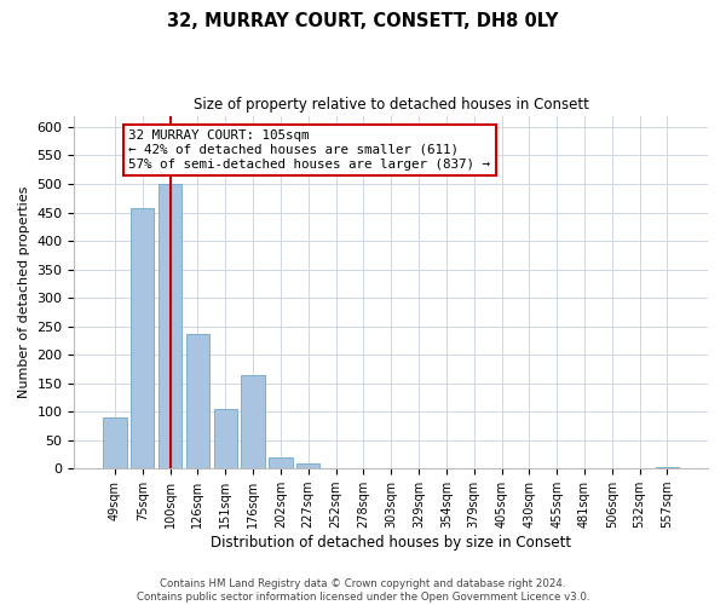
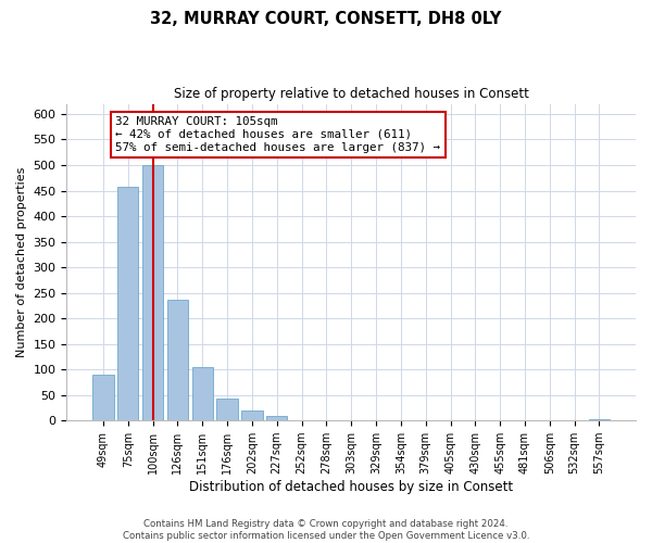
176sqm: 165 -> 44
